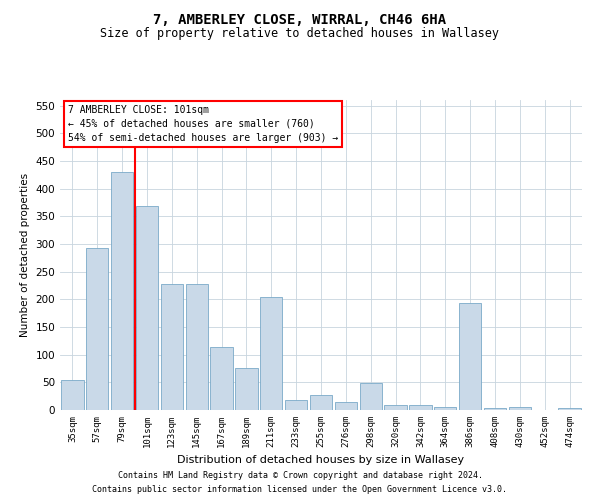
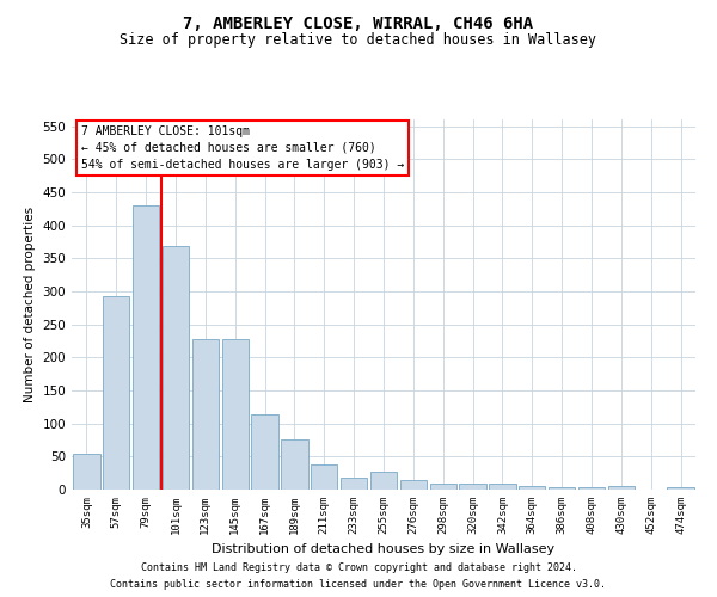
211sqm: 204 -> 38
298sqm: 48 -> 9
386sqm: 194 -> 4
